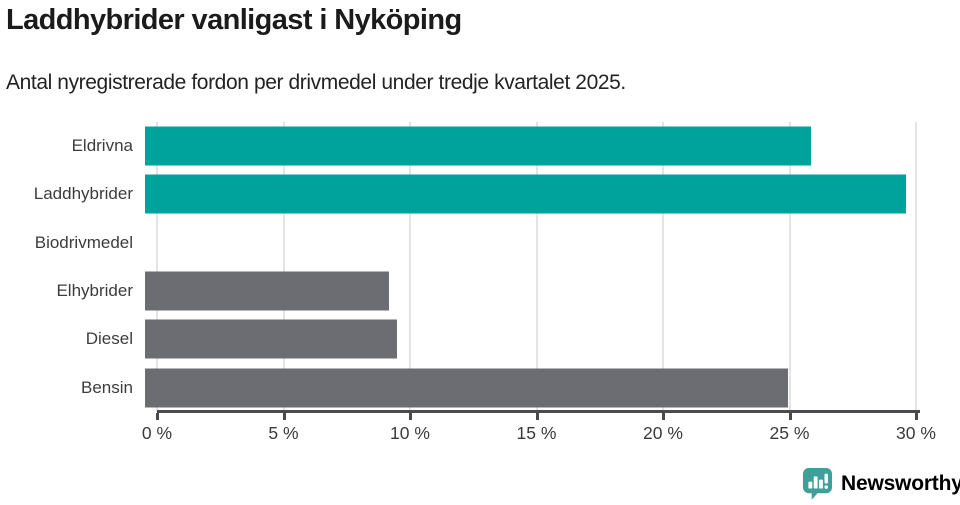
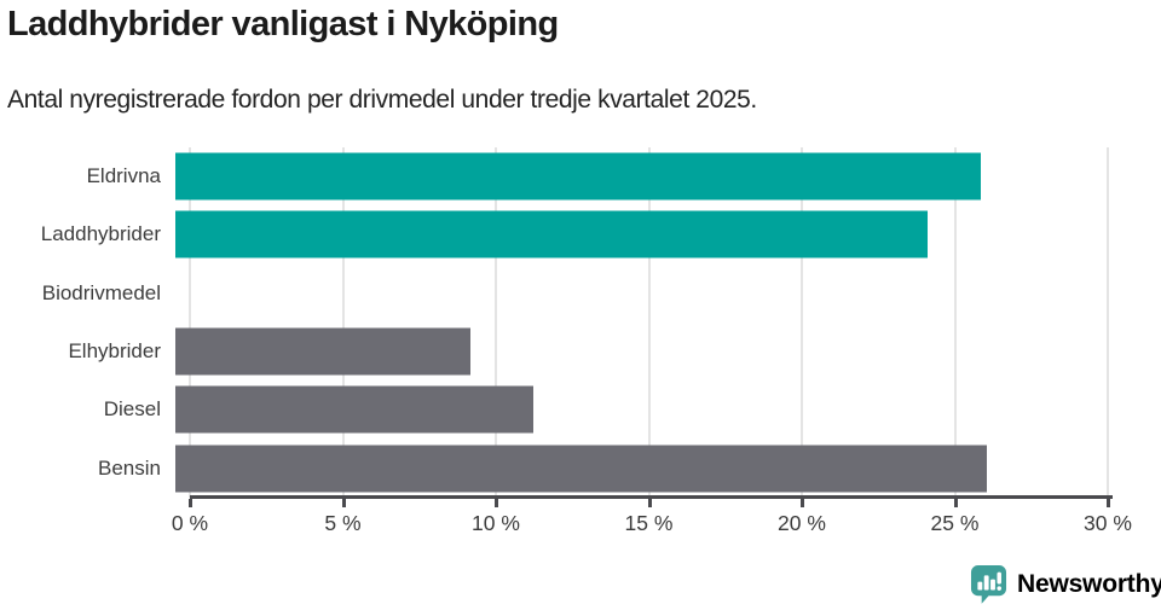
Laddhybrider: 29.6% -> 24.2%
Diesel: 9.8% -> 11.5%
Bensin: 25.0% -> 26.1%
